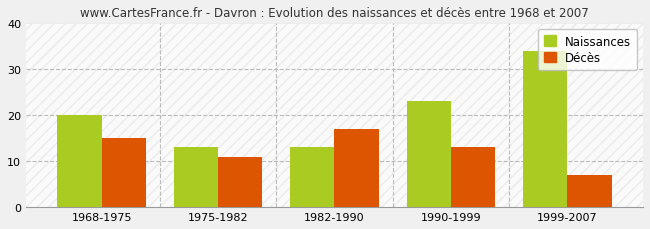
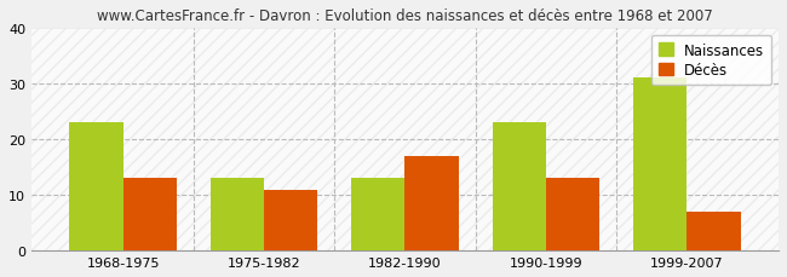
Naissances/1968-1975: 20 -> 23
Décès/1968-1975: 15 -> 13
Naissances/1999-2007: 34 -> 31
